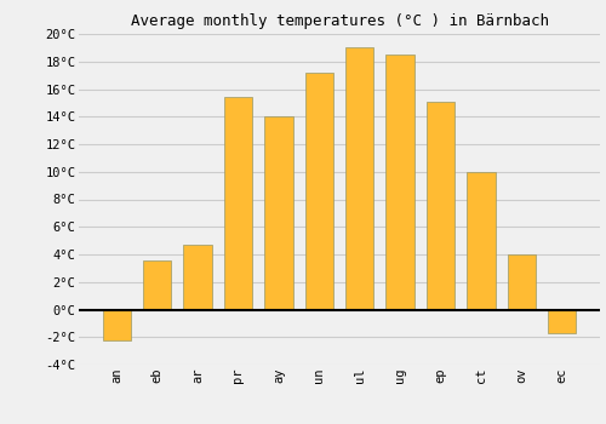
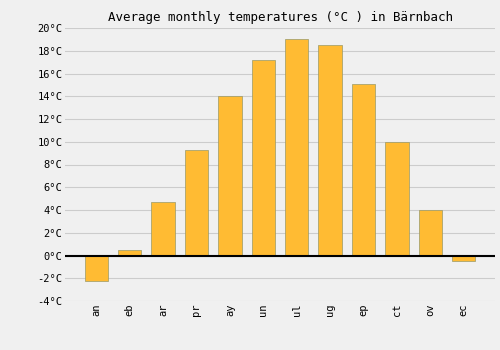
eb: 3.6°C -> 0.5°C
pr: 15.4°C -> 9.3°C
ec: -1.7°C -> -0.5°C
